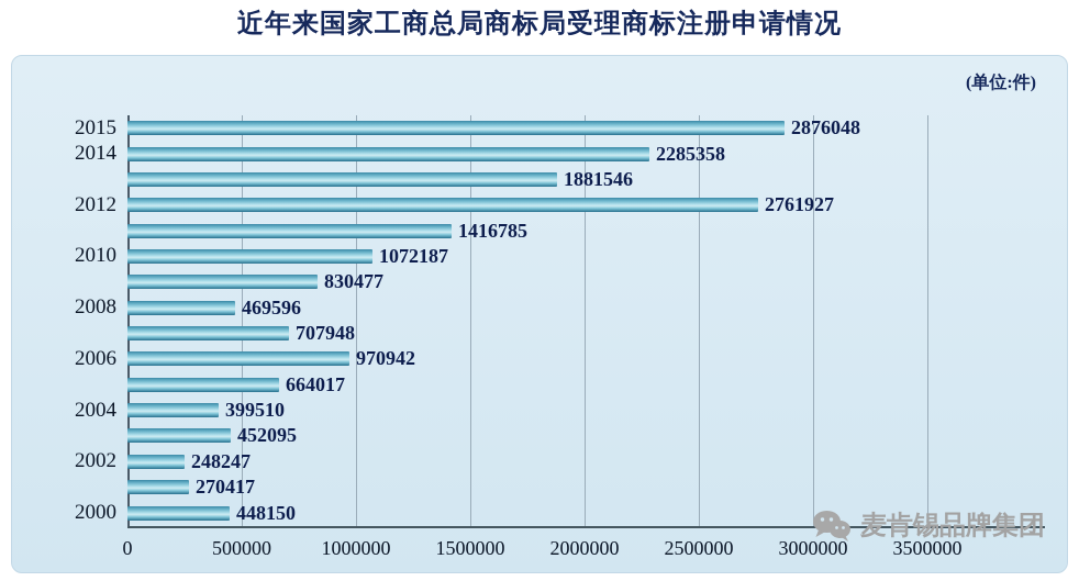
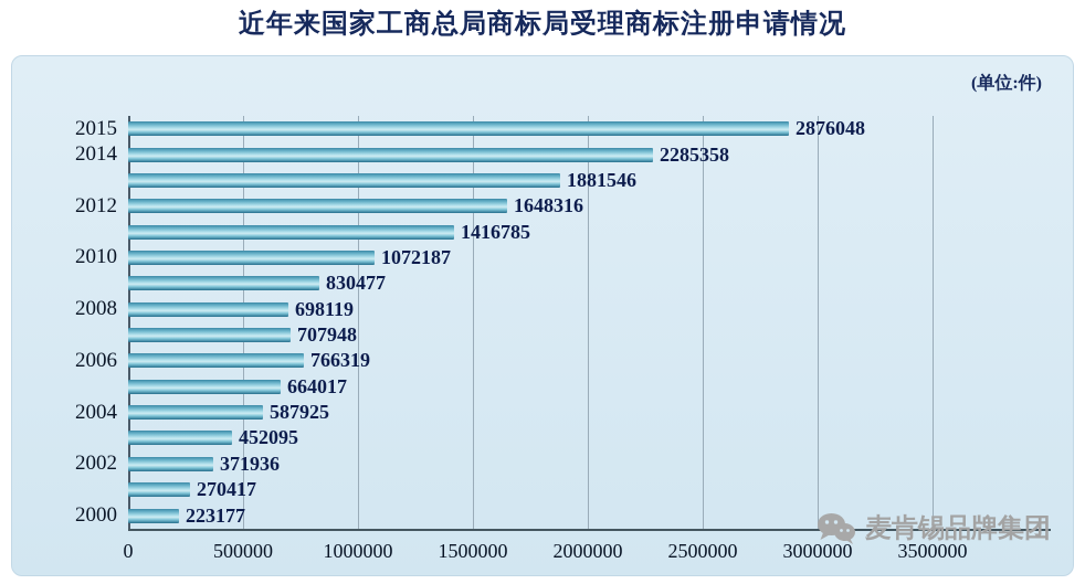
2012: 2761927 -> 1648316
2008: 469596 -> 698119
2006: 970942 -> 766319
2004: 399510 -> 587925
2002: 248247 -> 371936
2000: 448150 -> 223177
